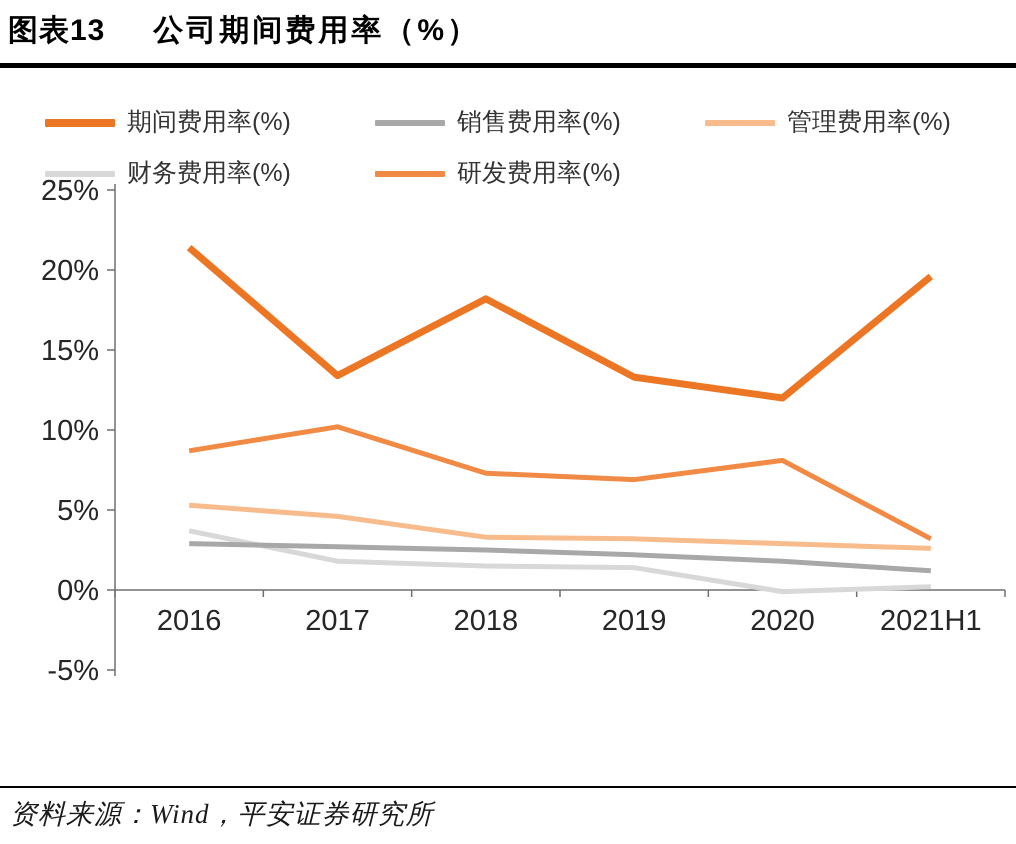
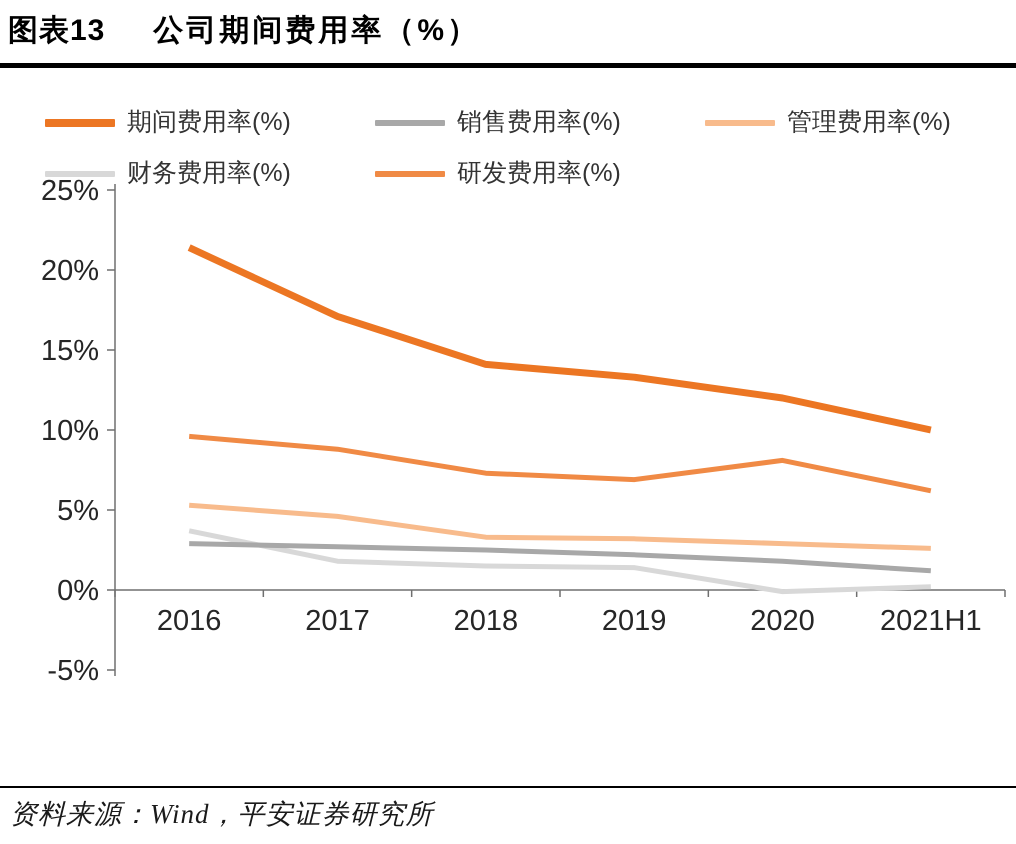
研发费用率(%)/2016: 8.7% -> 9.6%
期间费用率(%)/2017: 13.4% -> 17.1%
研发费用率(%)/2017: 10.2% -> 8.8%
期间费用率(%)/2018: 18.2% -> 14.1%
期间费用率(%)/2021H1: 19.6% -> 10.0%
研发费用率(%)/2021H1: 3.2% -> 6.2%
